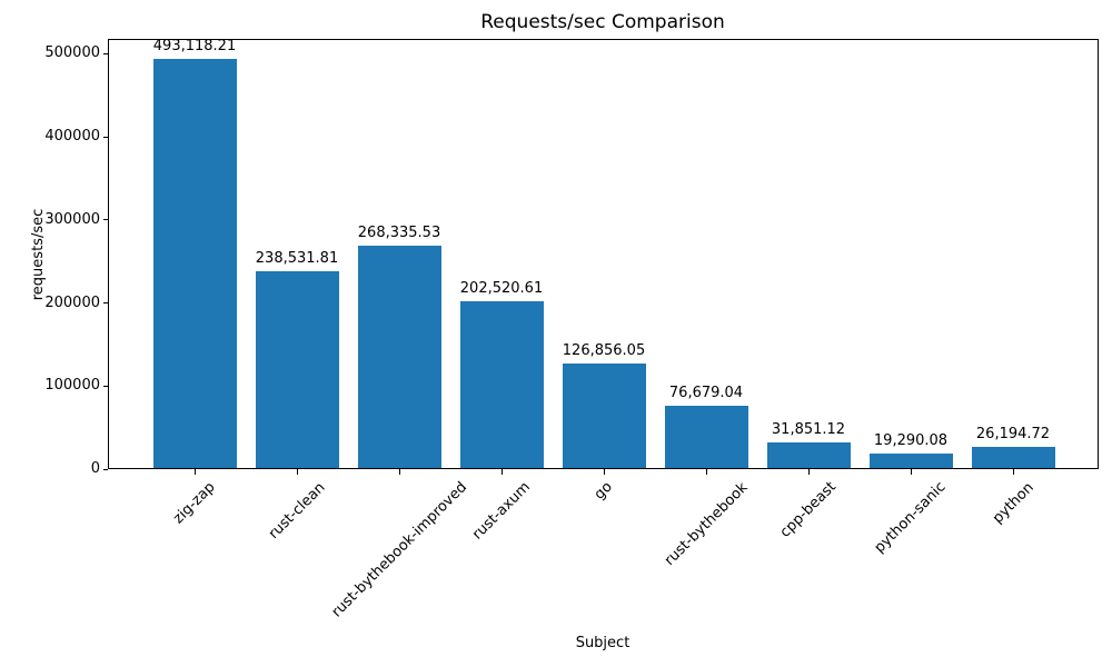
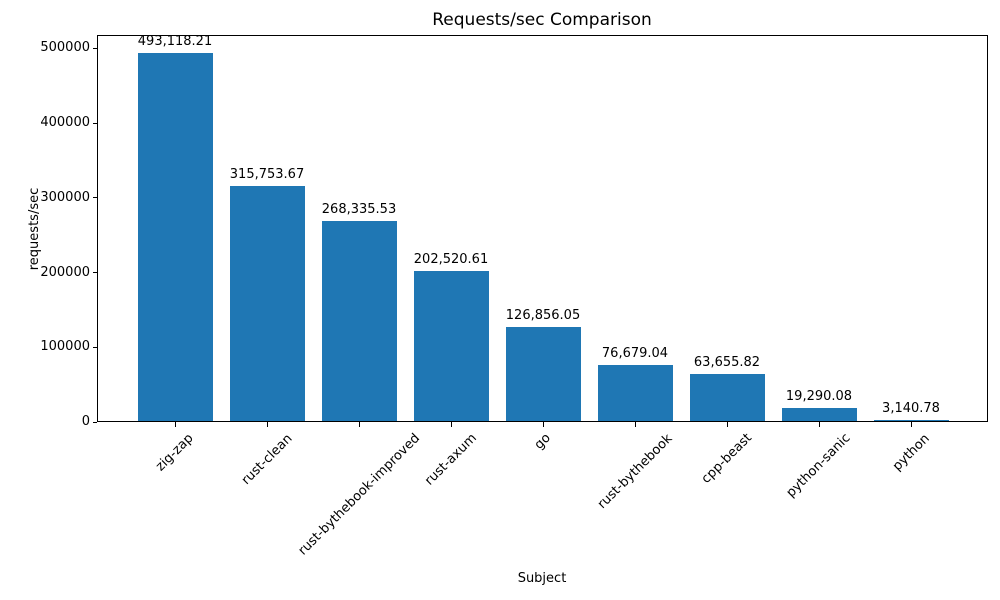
rust-clean: 238,531.81 -> 315,753.67
cpp-beast: 31,851.12 -> 63,655.82
python: 26,194.72 -> 3,140.78
